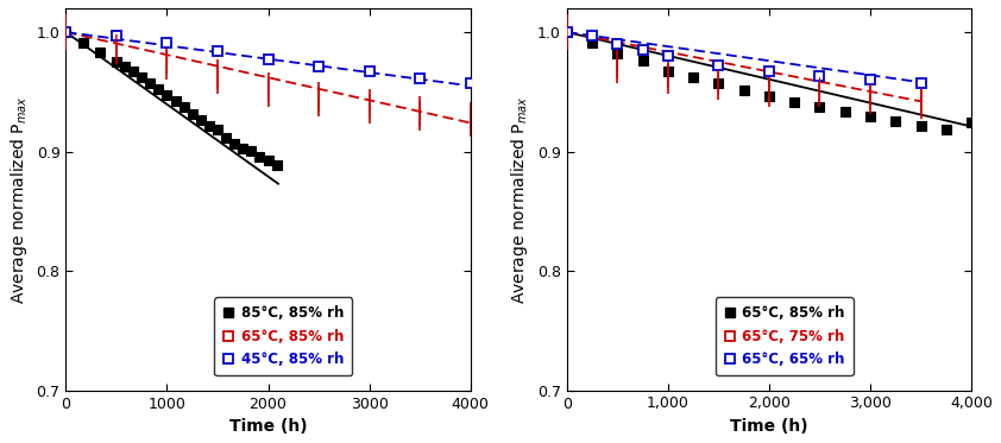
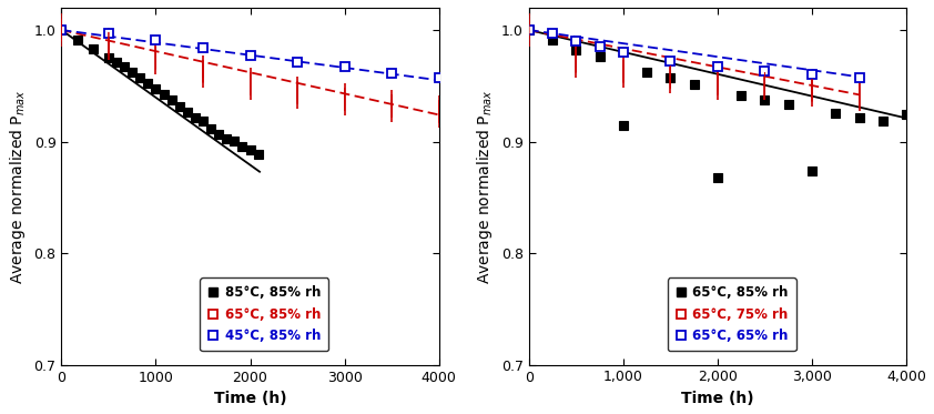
65°C, 85% rh/1,000: 0.967 -> 0.915
65°C, 85% rh/2,000: 0.946 -> 0.868
65°C, 85% rh/3,000: 0.929 -> 0.874
